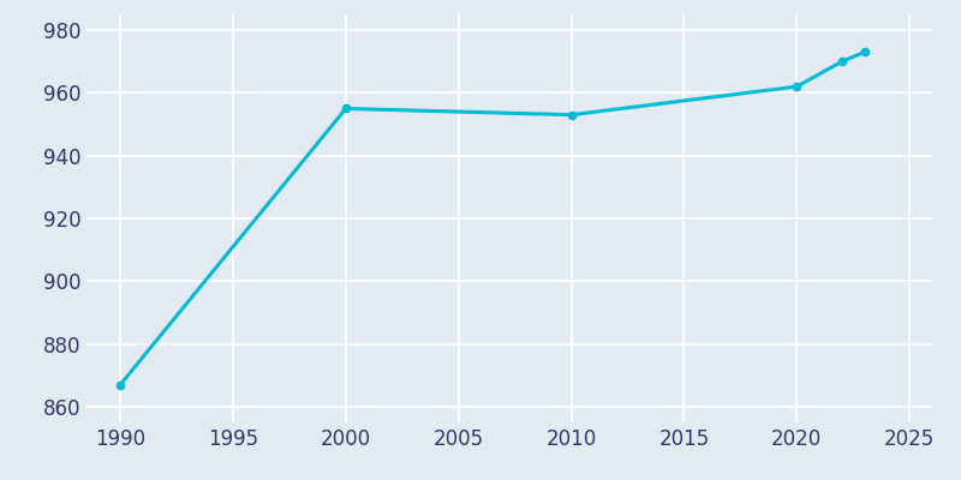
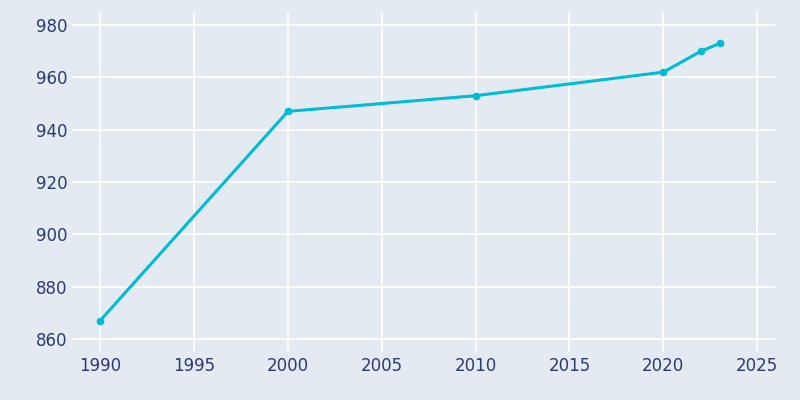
2000: 955 -> 947
